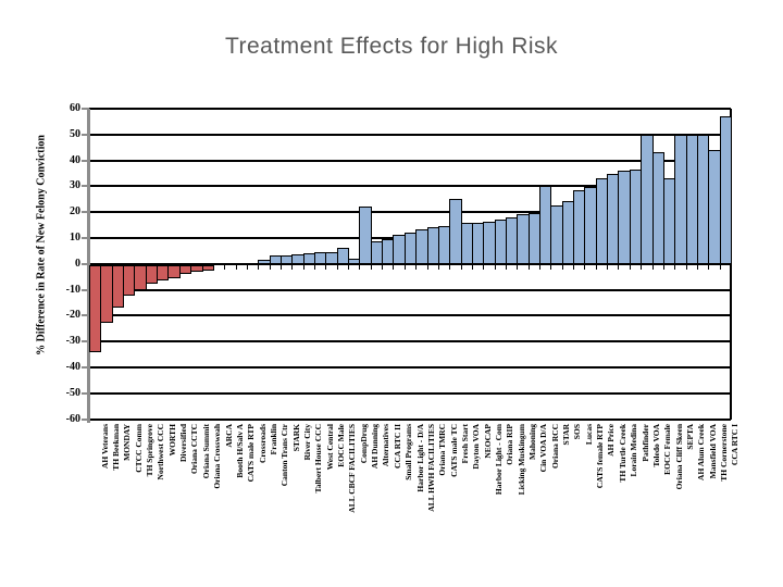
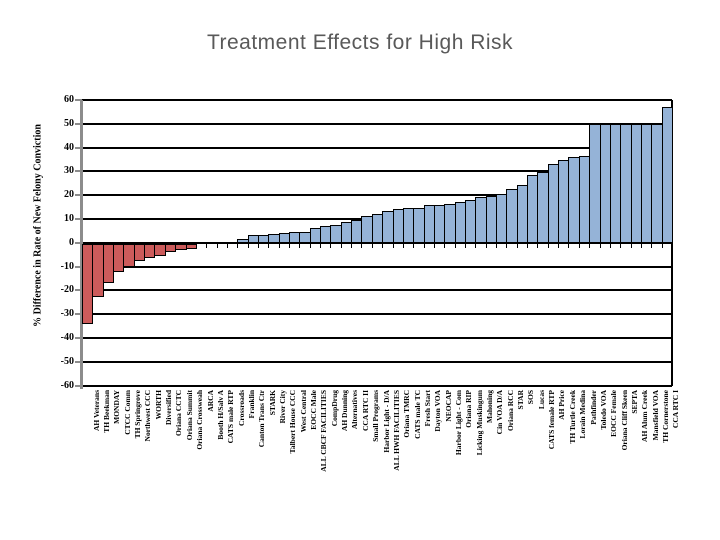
CompDrug: 2 -> 7
AH Dunning: 22 -> 8
Fresh Start: 25 -> 15
Oriana RCC: 30 -> 20
EOCC Female: 43 -> 50
Oriana Cliff Skeen: 33 -> 50
TH Cornerstone: 44 -> 50
